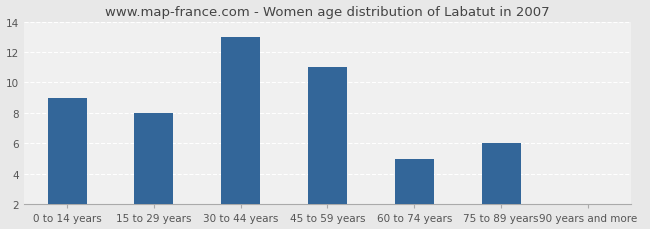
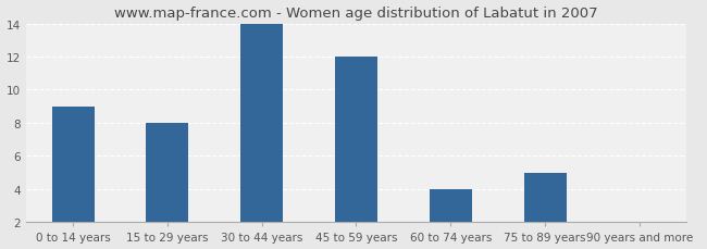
30 to 44 years: 13 -> 14
45 to 59 years: 11 -> 12
60 to 74 years: 5 -> 4
75 to 89 years: 6 -> 5
